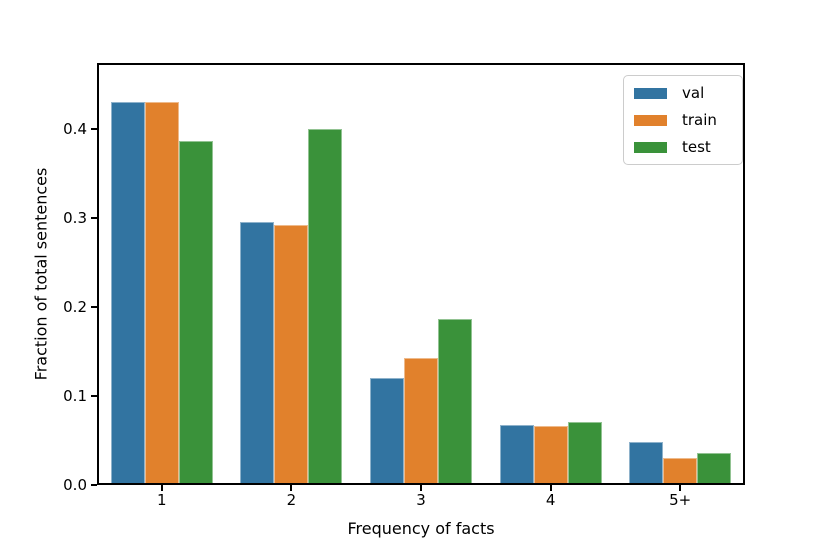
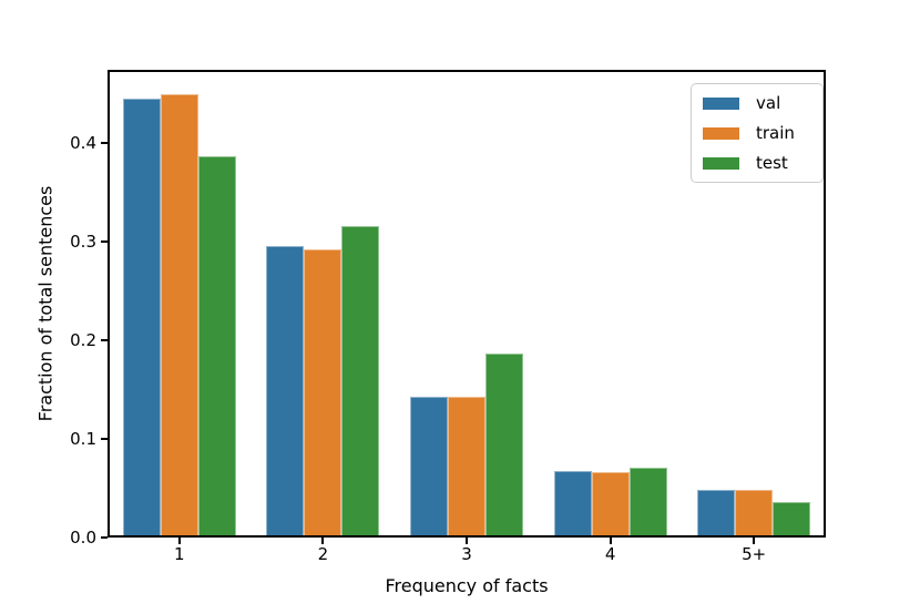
val/1: 0.43 -> 0.45
train/1: 0.43 -> 0.45
test/2: 0.40 -> 0.32
val/3: 0.12 -> 0.14
train/5+: 0.03 -> 0.05
